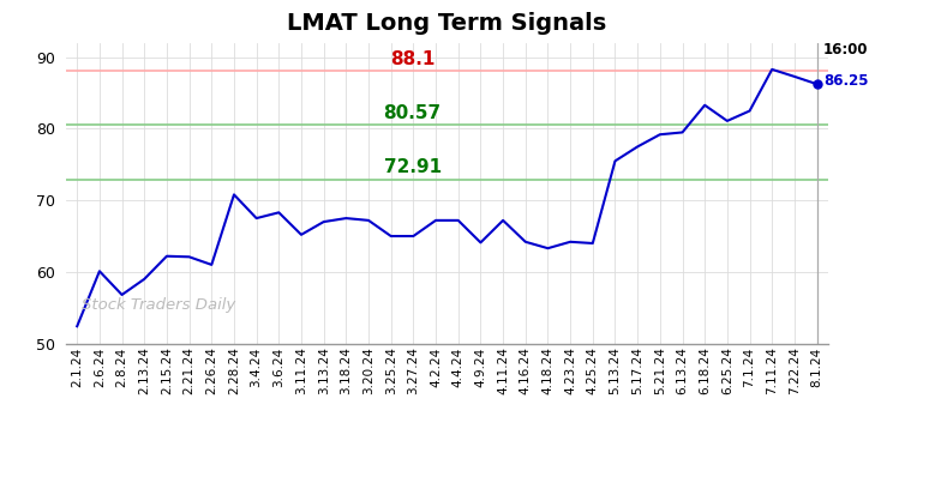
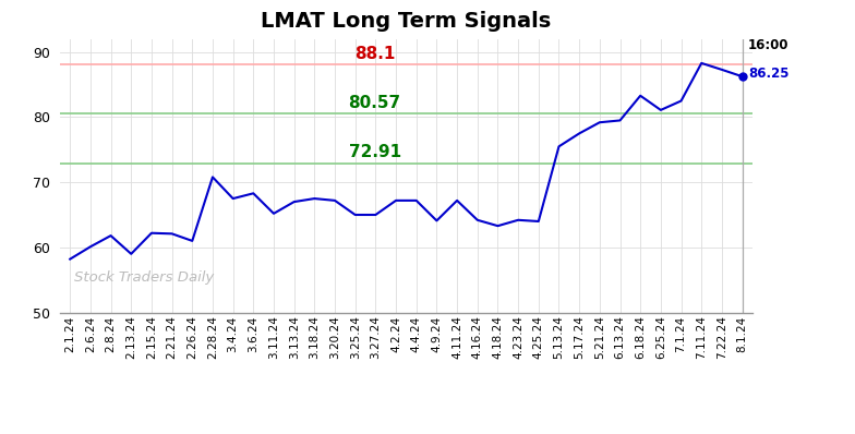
2.1.24: 52.4 -> 58.2
2.8.24: 56.8 -> 61.8
